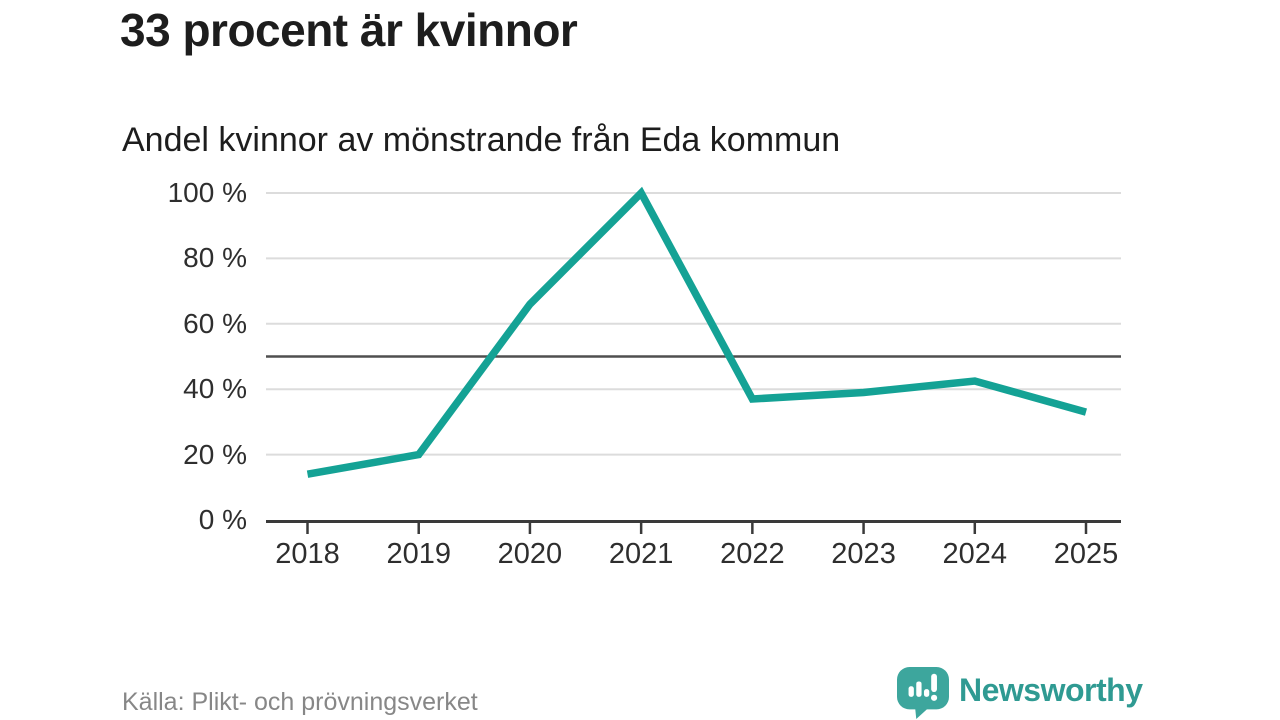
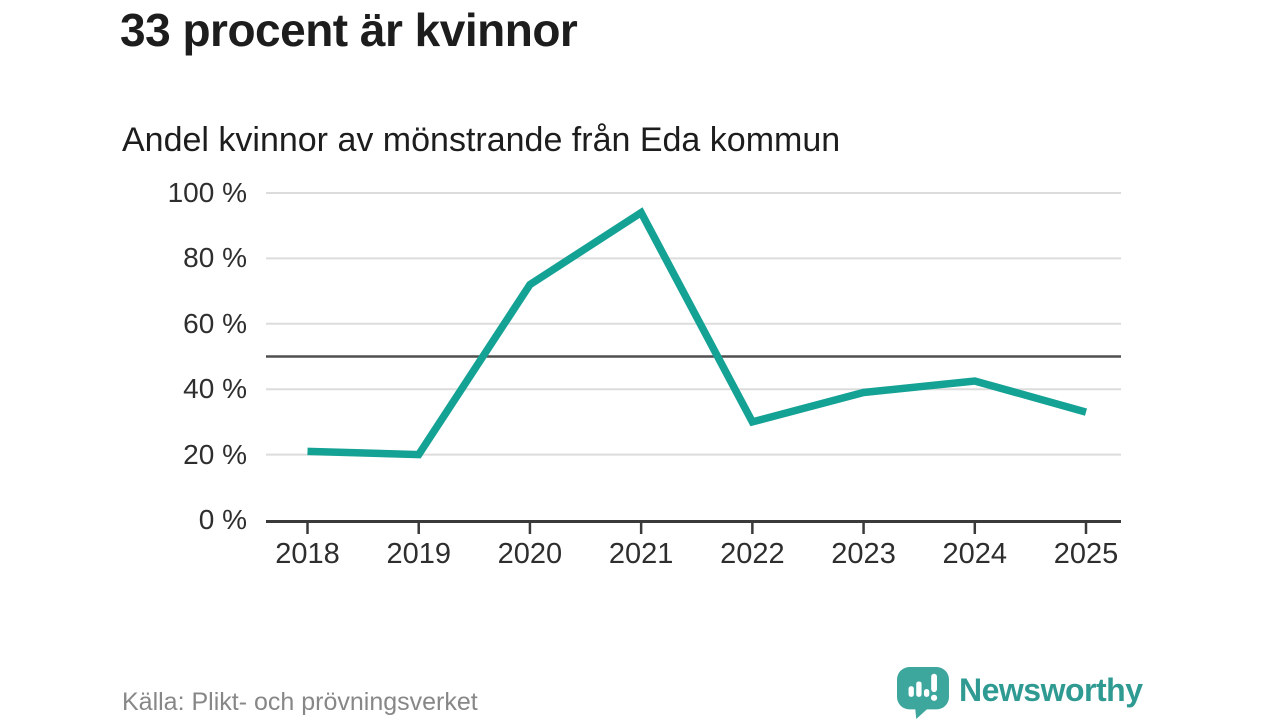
2018: 14% -> 21%
2020: 66% -> 72%
2021: 100% -> 94%
2022: 37% -> 30%
